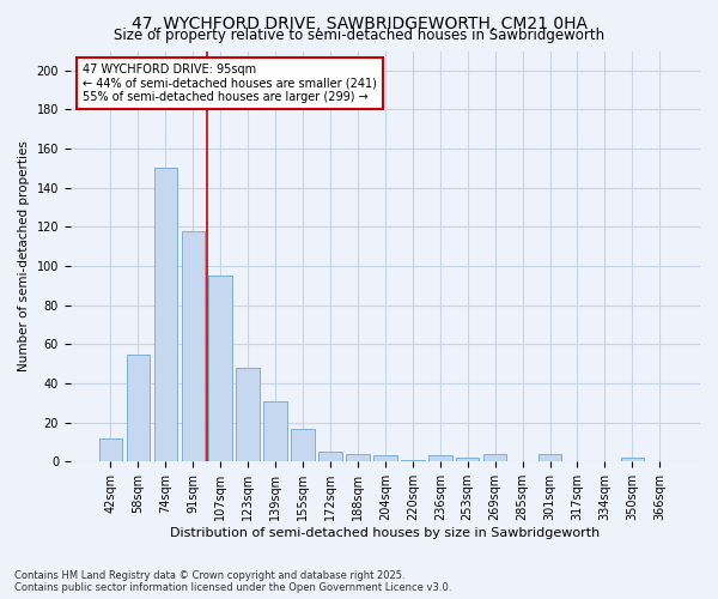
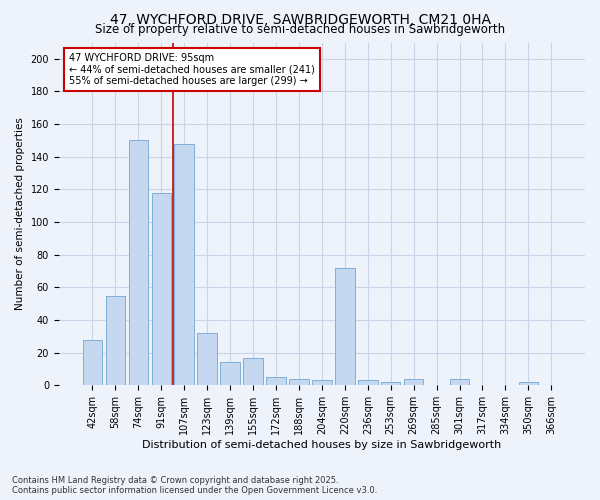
42sqm: 12 -> 28
107sqm: 95 -> 148
123sqm: 48 -> 32
139sqm: 31 -> 14
220sqm: 1 -> 72
